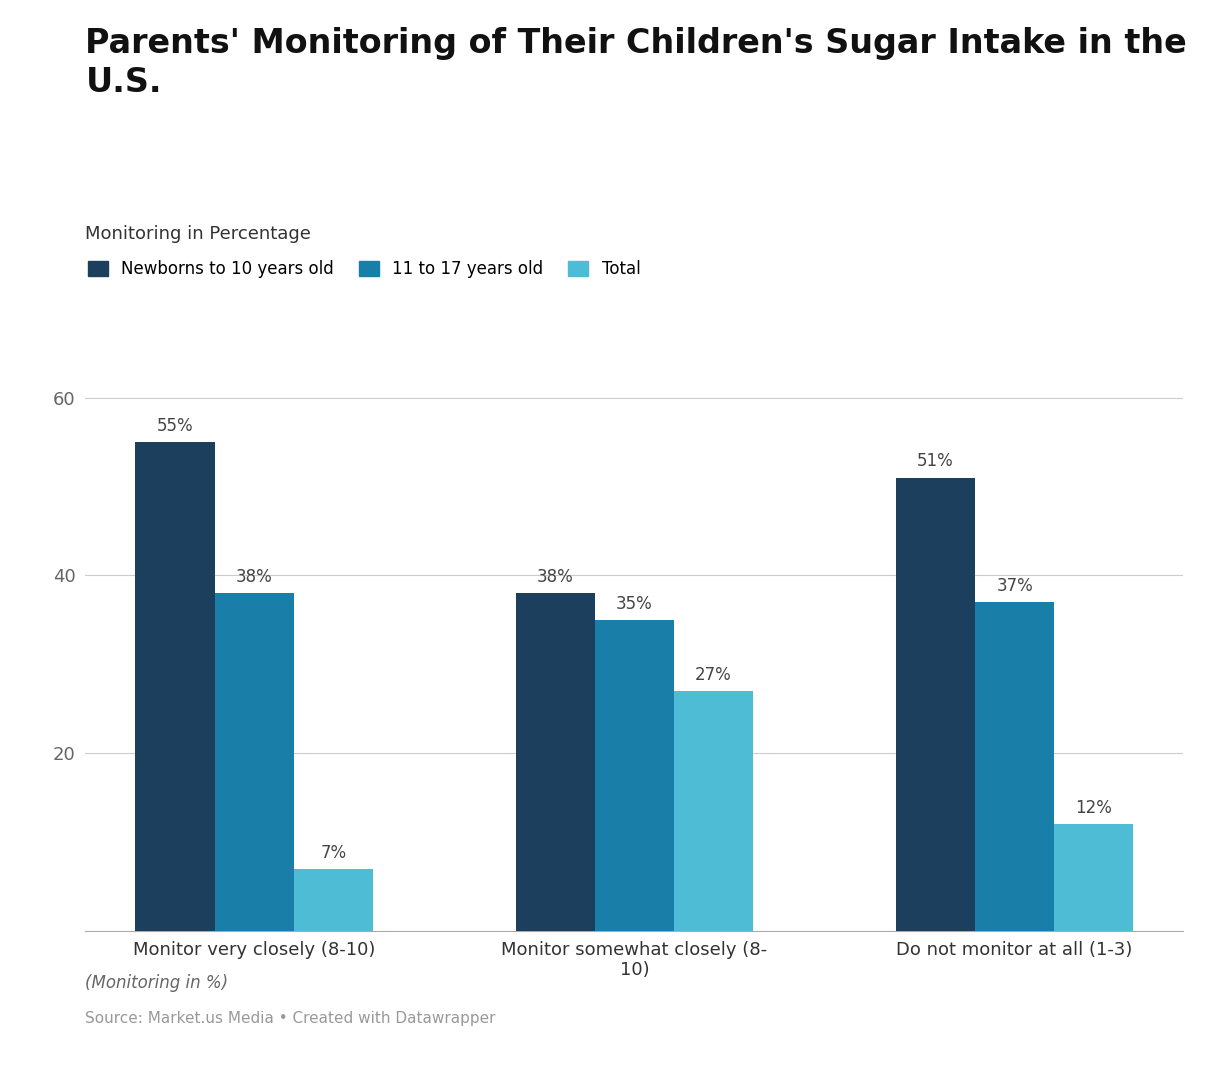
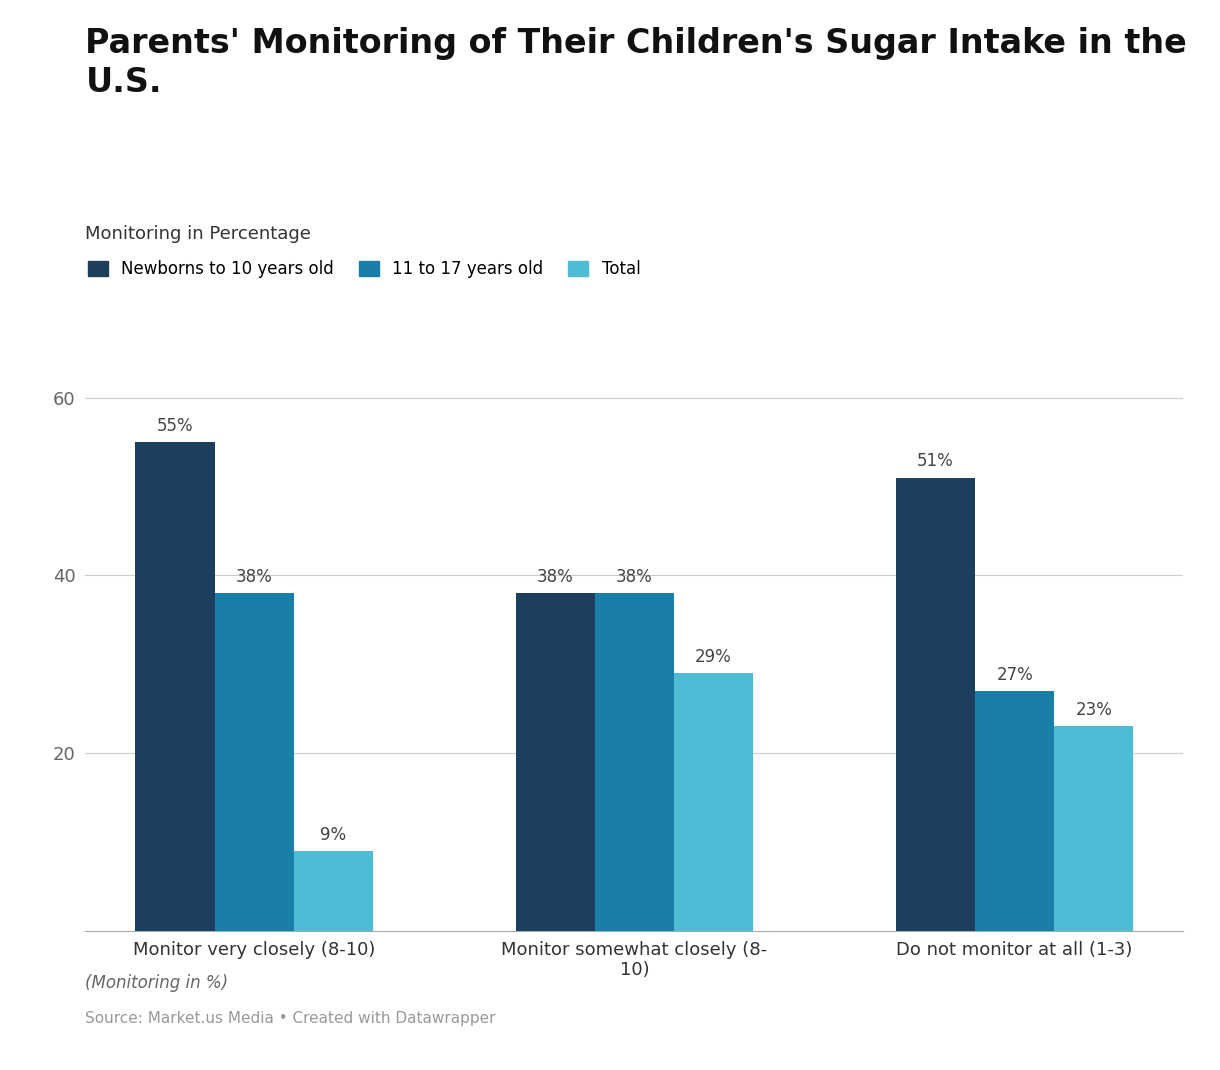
Total/Monitor very closely (8-10): 7% -> 9%
11 to 17 years old/Monitor somewhat closely (8- 10): 35% -> 38%
Total/Monitor somewhat closely (8- 10): 27% -> 29%
11 to 17 years old/Do not monitor at all (1-3): 37% -> 27%
Total/Do not monitor at all (1-3): 12% -> 23%
